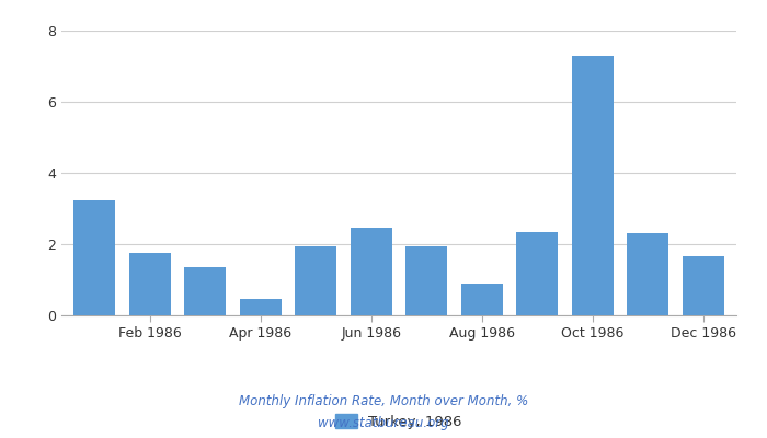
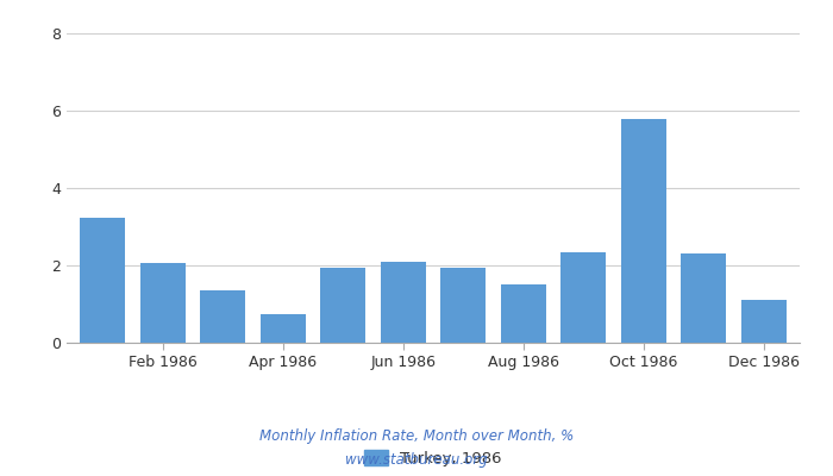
Feb 1986: 1.75 -> 2.05
Apr 1986: 0.45 -> 0.75
Jun 1986: 2.45 -> 2.10
Aug 1986: 0.90 -> 1.50
Oct 1986: 7.30 -> 5.80
Dec 1986: 1.65 -> 1.10
